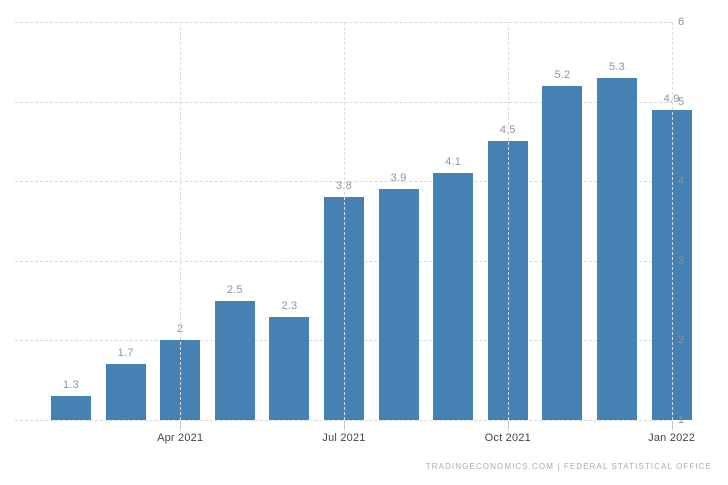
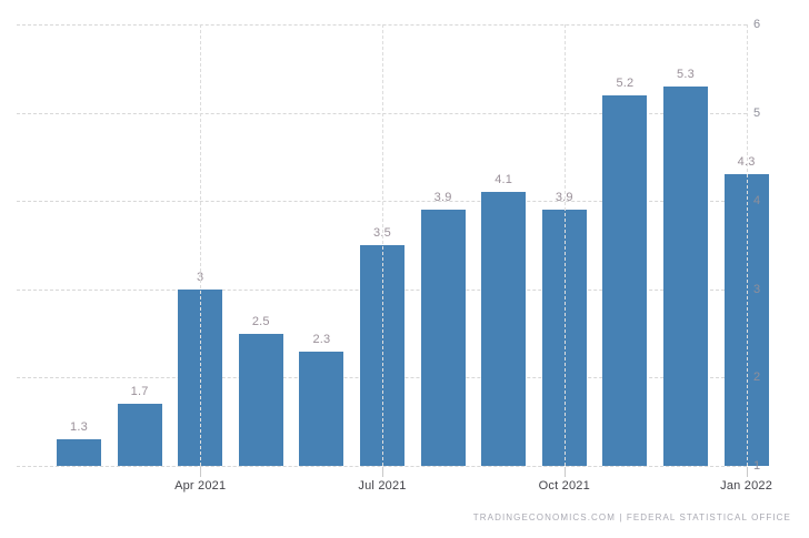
Apr 2021: 2 -> 3
Jul 2021: 3.8 -> 3.5
Oct 2021: 4.5 -> 3.9
Jan 2022: 4.9 -> 4.3
